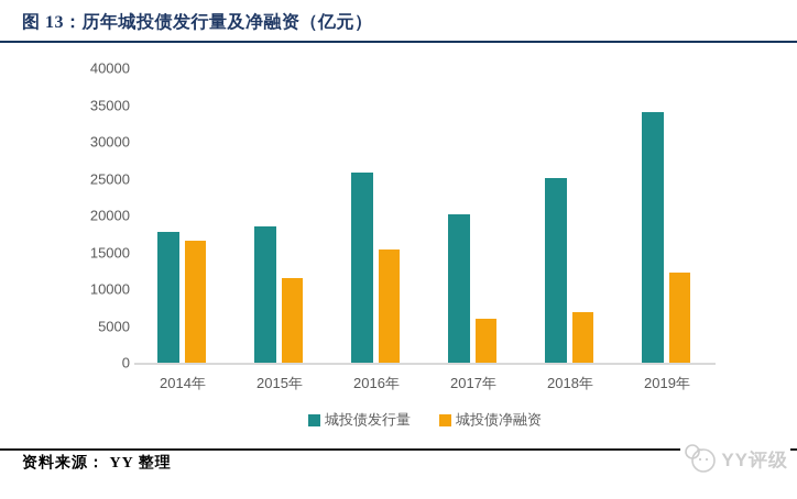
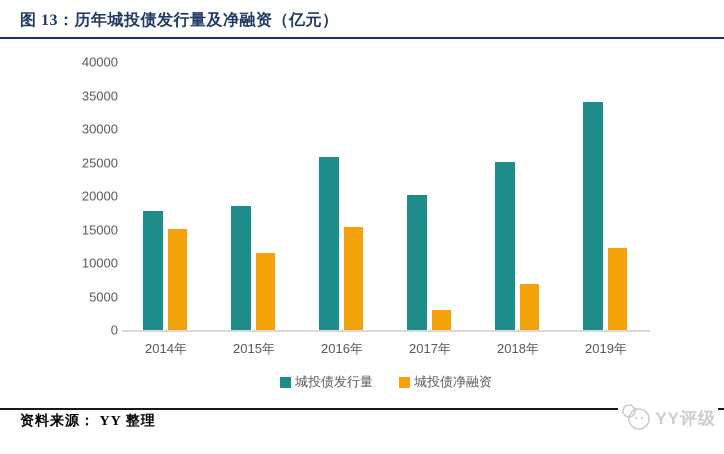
城投债净融资/2014年: 16000 -> 15000
城投债净融资/2017年: 6000 -> 3000
